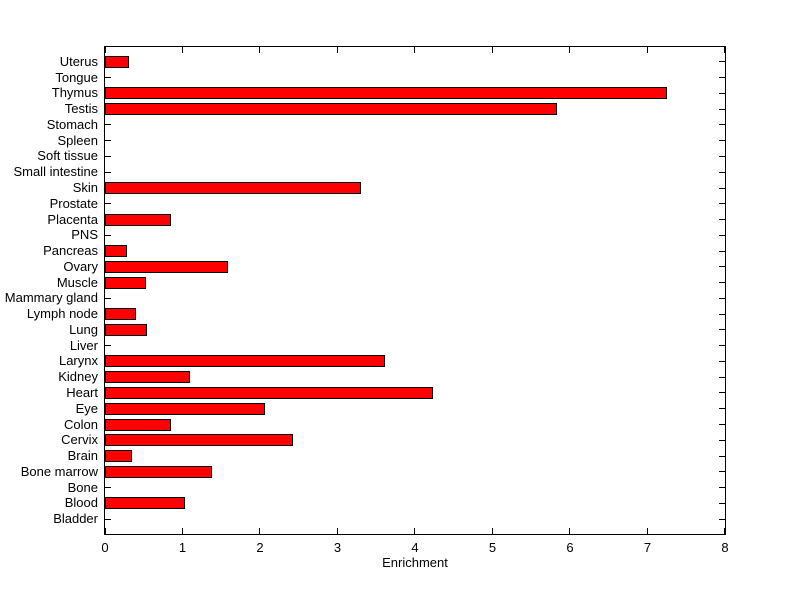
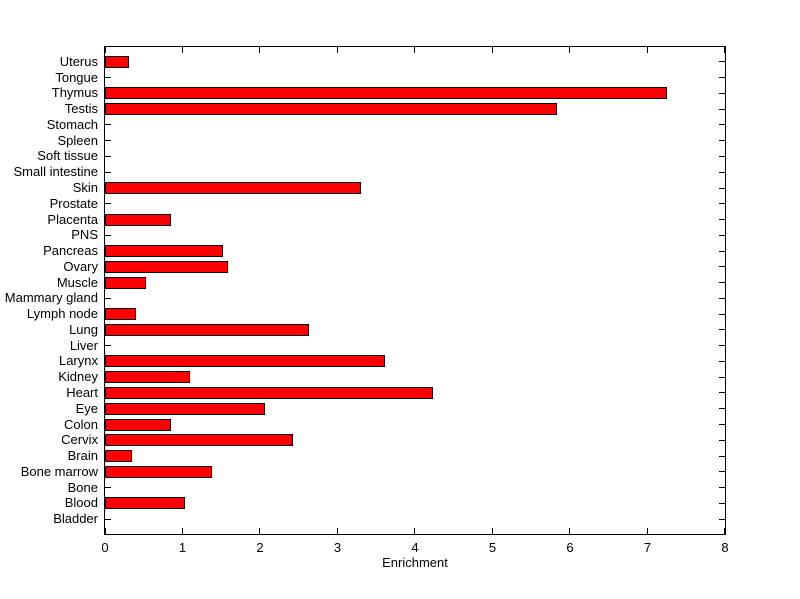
Pancreas: 0.3 -> 1.5
Lung: 0.5 -> 2.6
